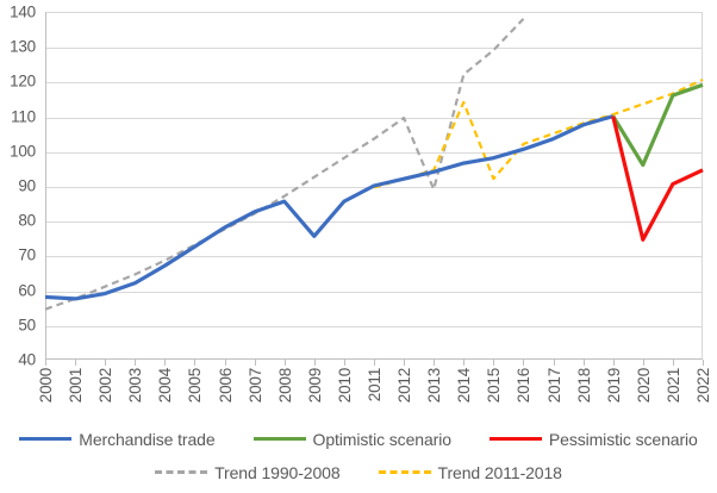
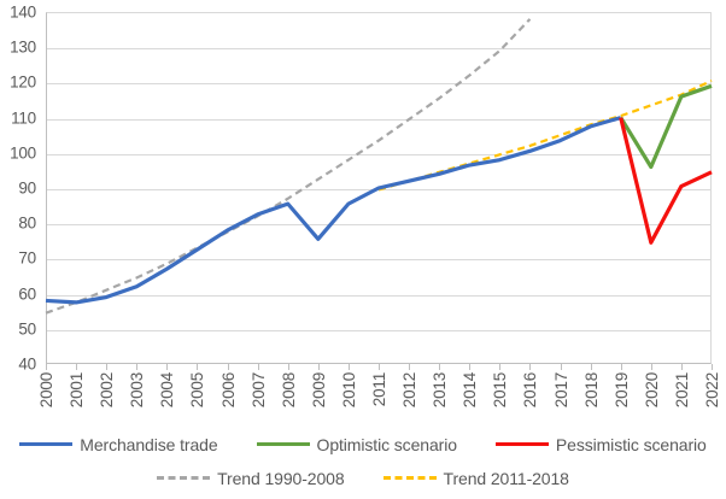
Trend 1990-2008/2013: 89 -> 116
Trend 2011-2018/2014: 114 -> 97
Trend 2011-2018/2015: 92 -> 100
